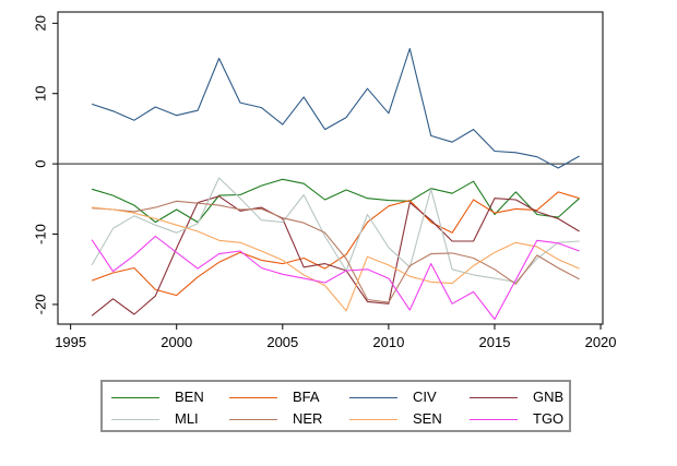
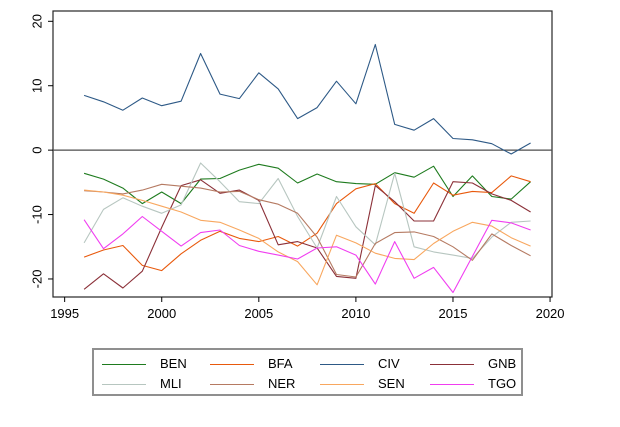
CIV/2005: 6 -> 12
